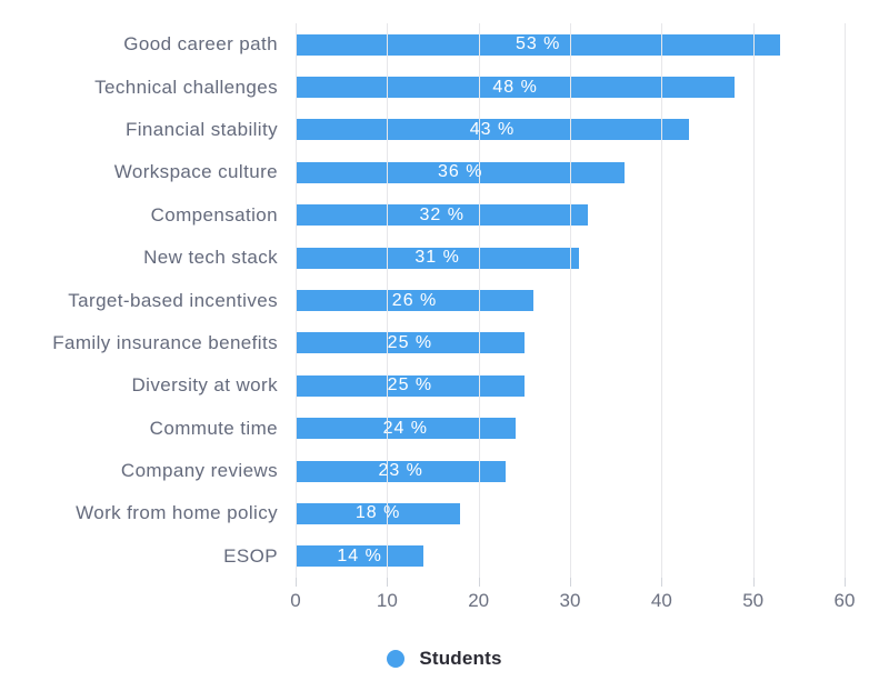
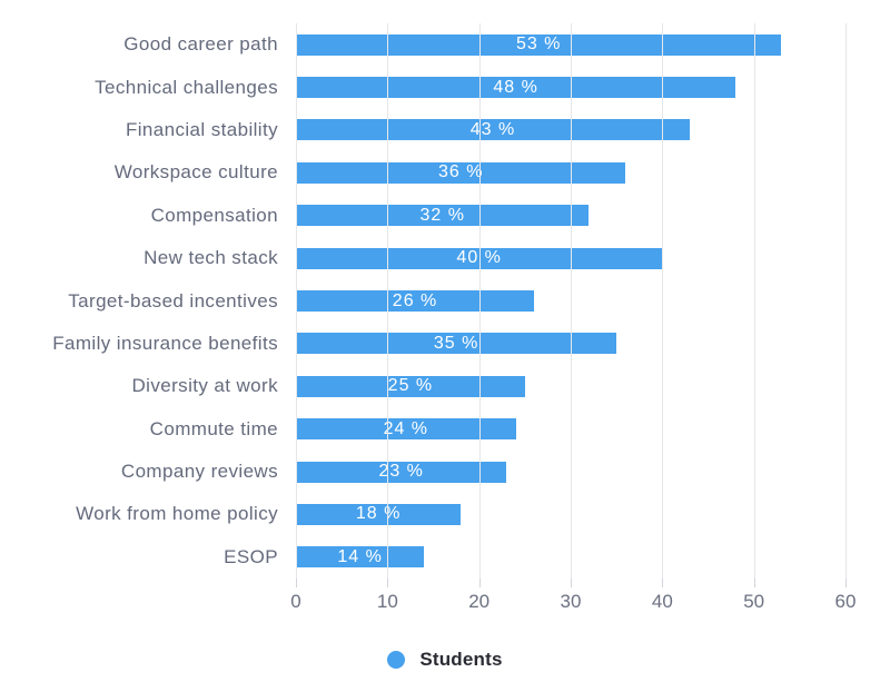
New tech stack: 31 -> 40
Family insurance benefits: 25 -> 35
